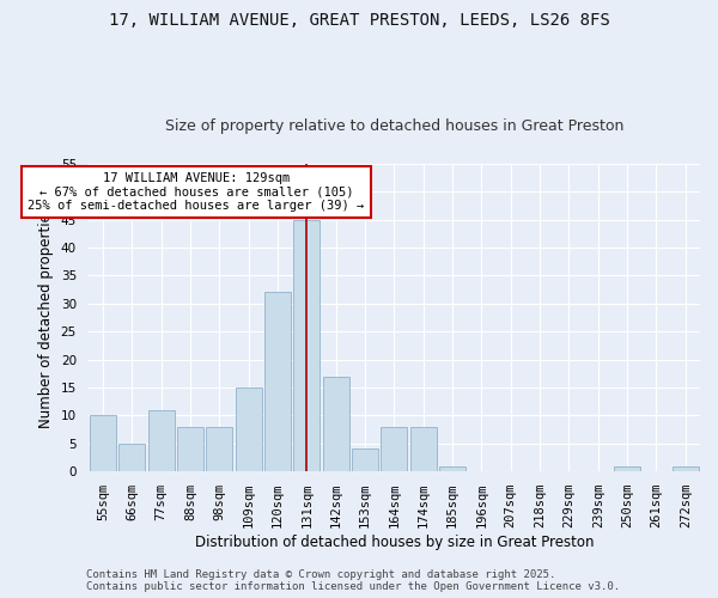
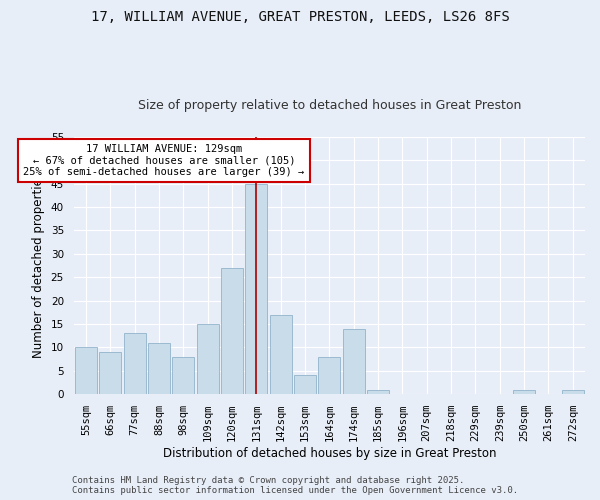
66sqm: 5 -> 9
77sqm: 11 -> 13
88sqm: 8 -> 11
120sqm: 32 -> 27
174sqm: 8 -> 14
